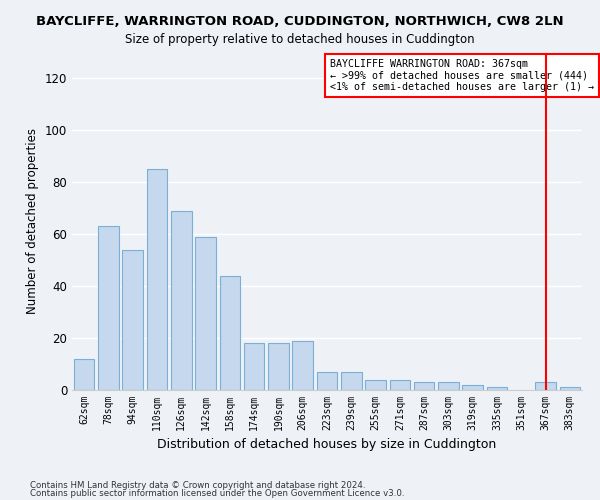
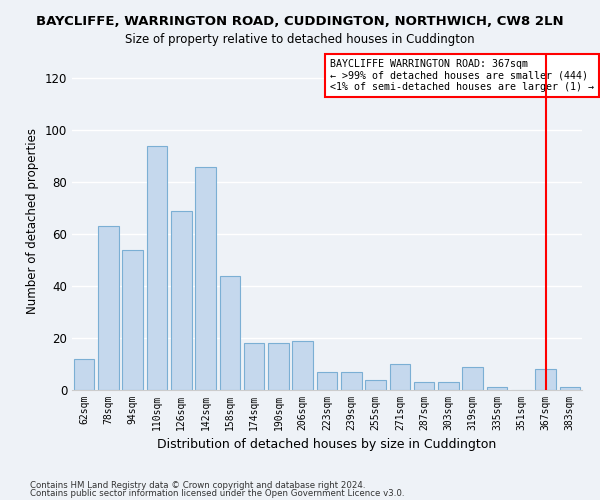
110sqm: 85 -> 94
142sqm: 59 -> 86
271sqm: 4 -> 10
319sqm: 2 -> 9
367sqm: 3 -> 8
